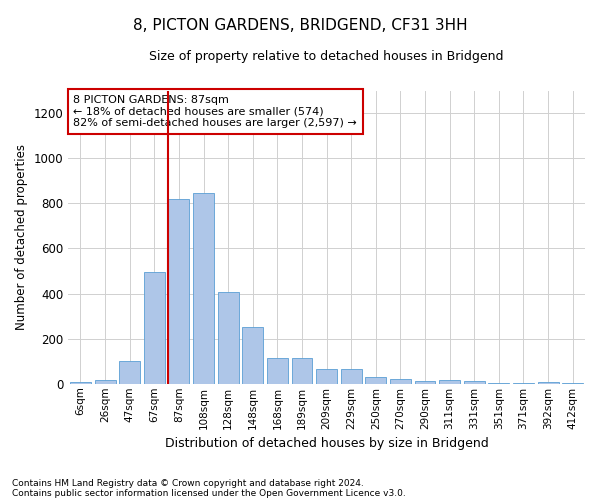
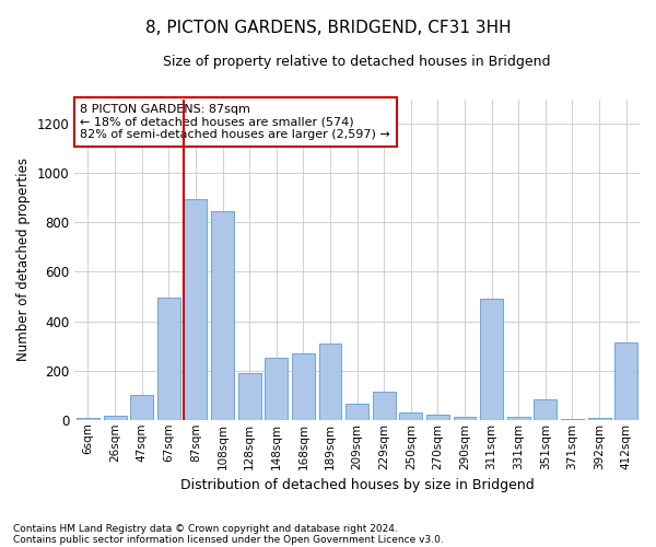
87sqm: 820 -> 895
128sqm: 405 -> 190
168sqm: 115 -> 270
189sqm: 115 -> 310
229sqm: 65 -> 115
311sqm: 15 -> 490
351sqm: 5 -> 85
412sqm: 5 -> 315
